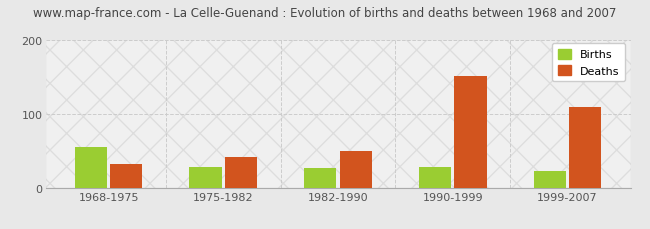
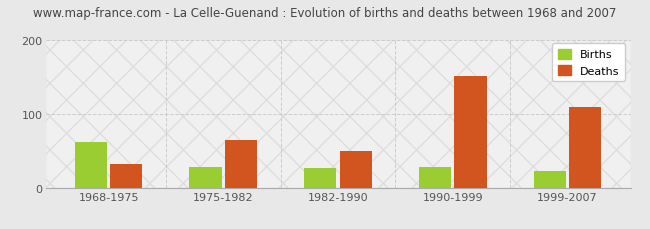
Births/1968-1975: 55 -> 62
Deaths/1975-1982: 42 -> 64
